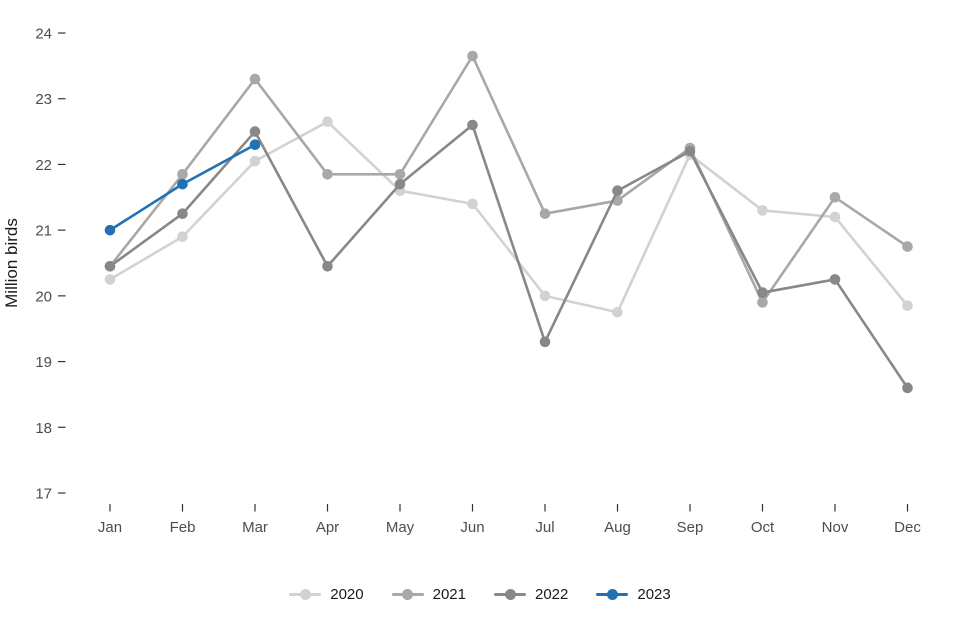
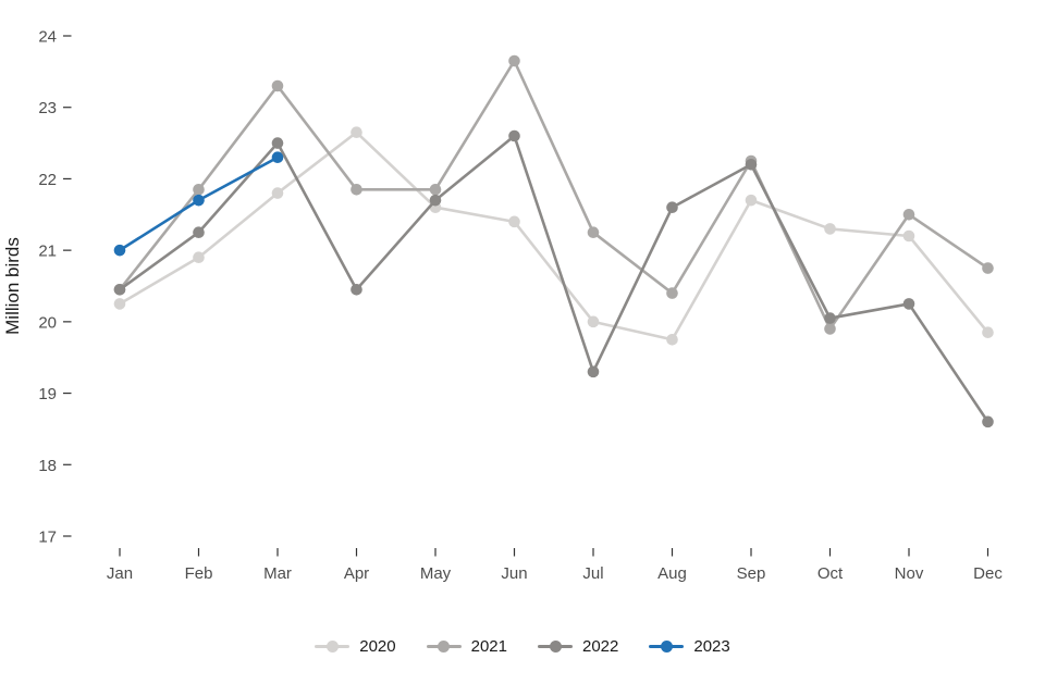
2020/Mar: 22.1 -> 21.8
2021/Aug: 21.4 -> 20.4
2020/Sep: 22.1 -> 21.7
